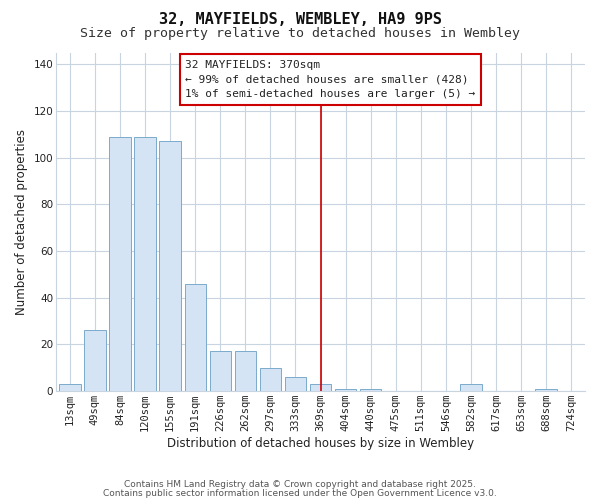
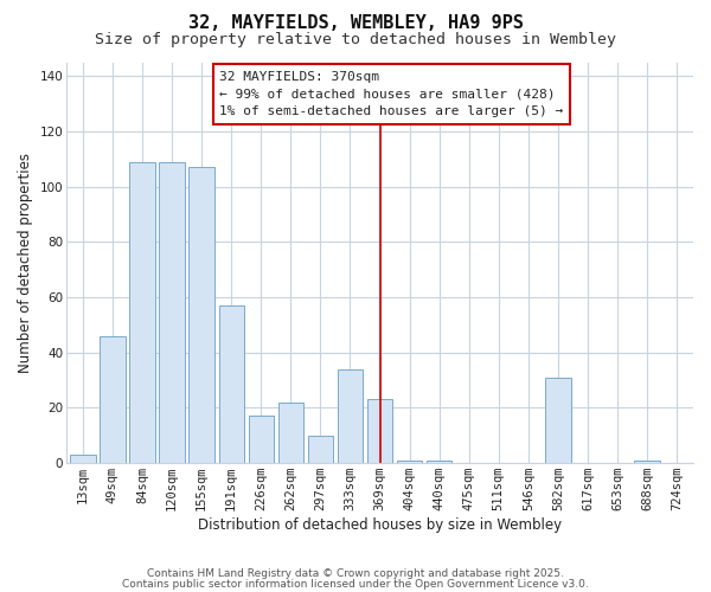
49sqm: 26 -> 46
191sqm: 46 -> 57
262sqm: 17 -> 22
333sqm: 6 -> 34
369sqm: 3 -> 23
582sqm: 3 -> 31
